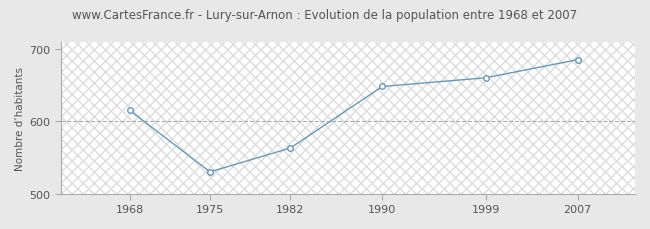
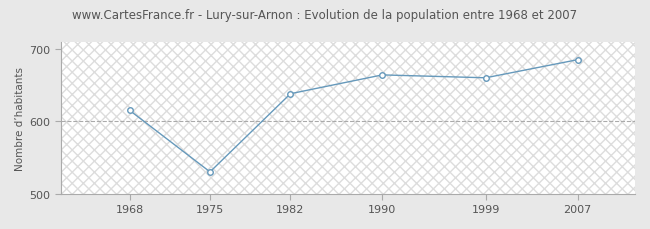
1982: 563 -> 638
1990: 648 -> 664
